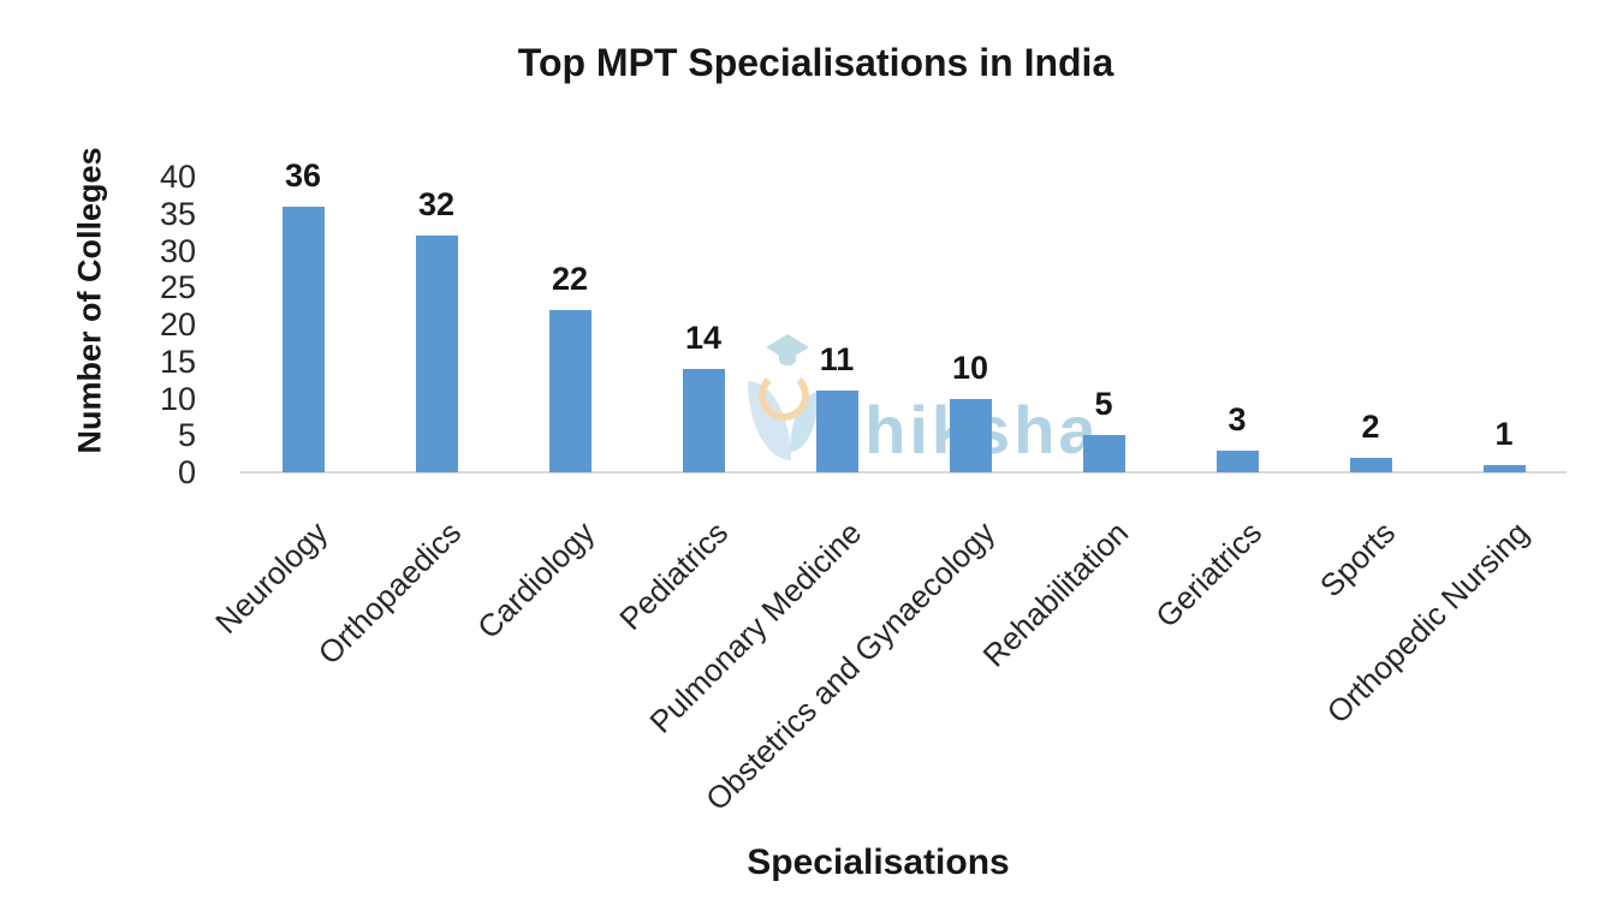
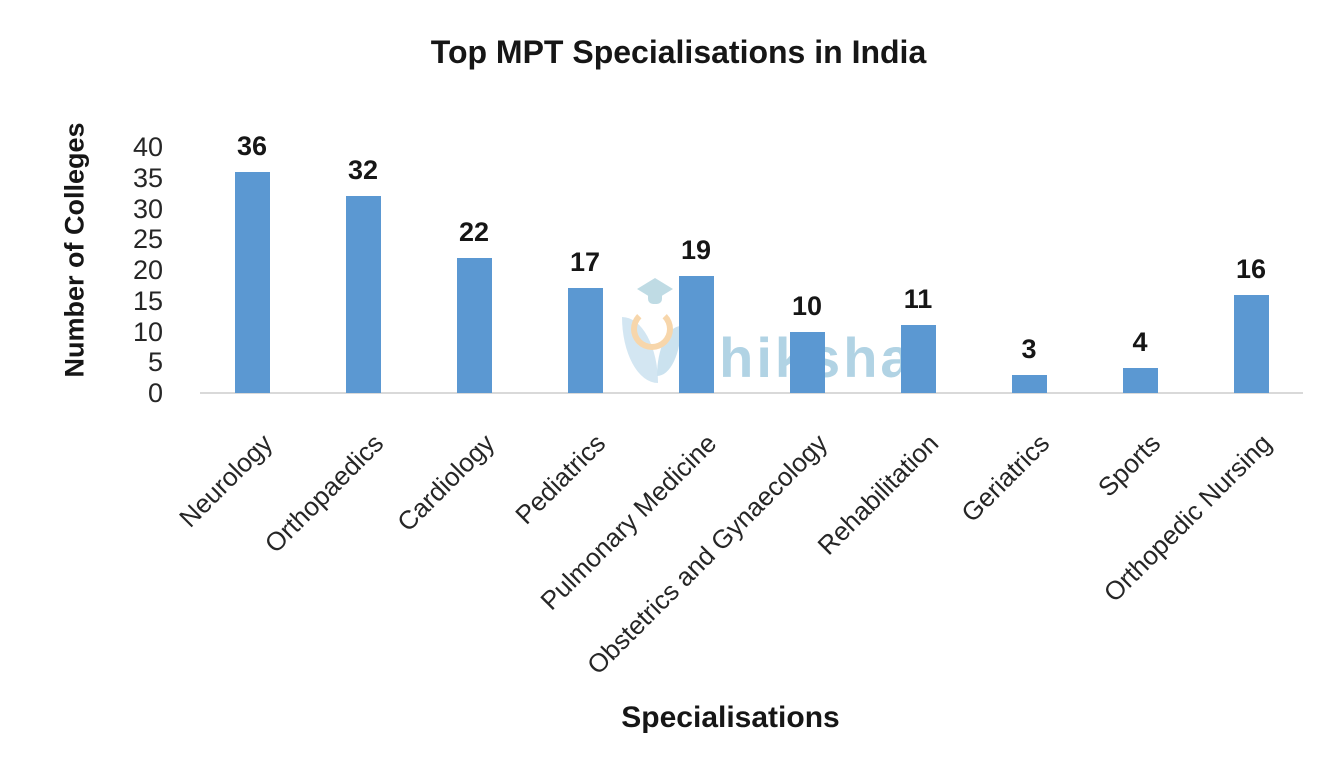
Pediatrics: 14 -> 17
Pulmonary Medicine: 11 -> 19
Rehabilitation: 5 -> 11
Sports: 2 -> 4
Orthopedic Nursing: 1 -> 16
